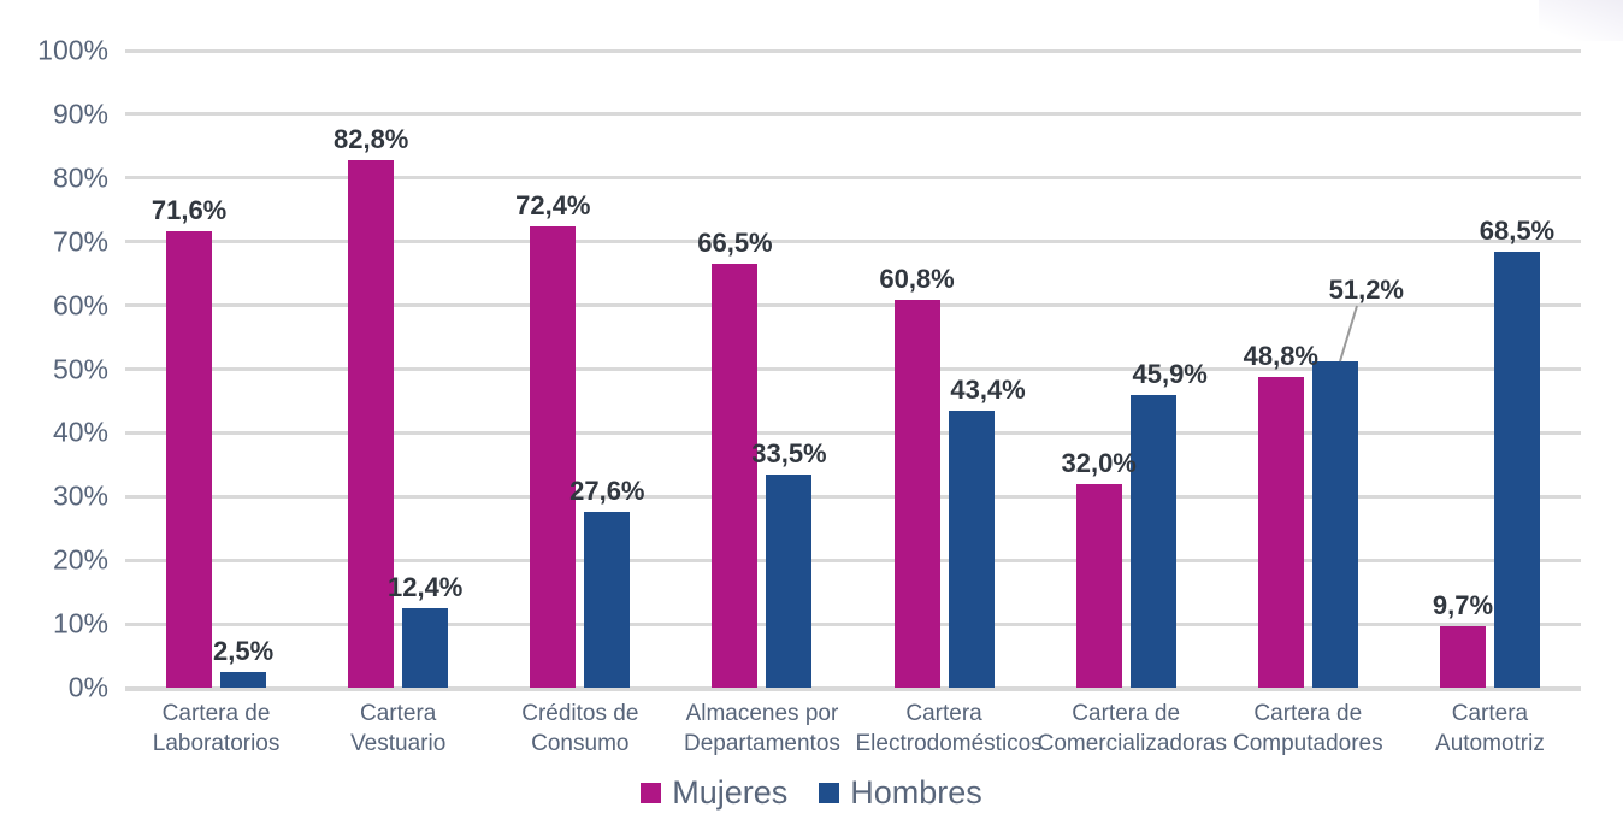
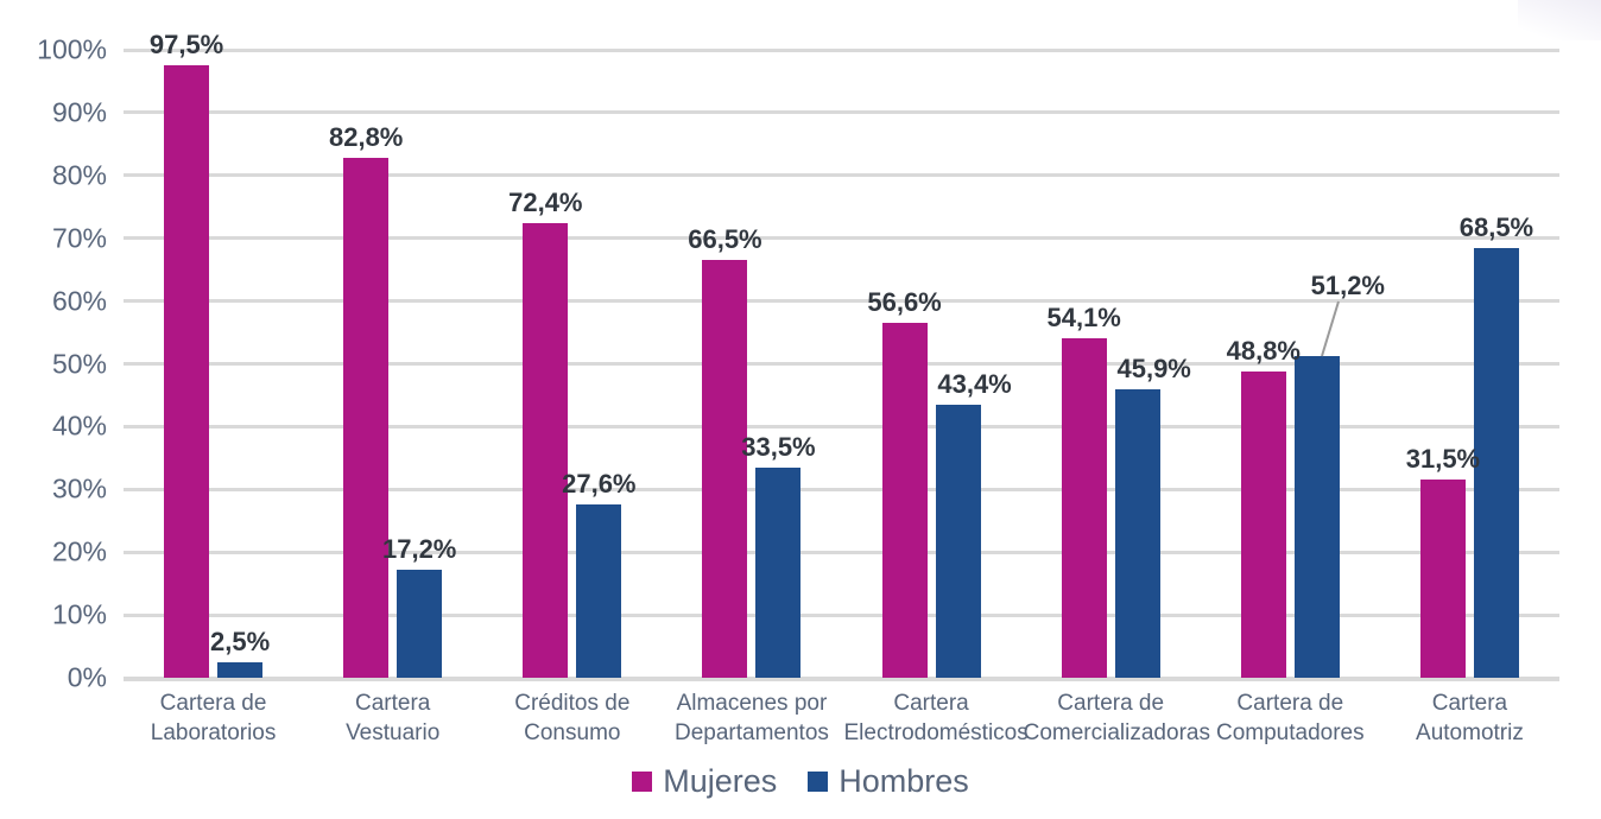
Mujeres/Cartera de Laboratorios: 71,6% -> 97,5%
Hombres/Cartera Vestuario: 12,4% -> 17,2%
Mujeres/Cartera Electrodomésticos: 60,8% -> 56,6%
Mujeres/Cartera de Comercializadoras: 32,0% -> 54,1%
Mujeres/Cartera Automotriz: 9,7% -> 31,5%
